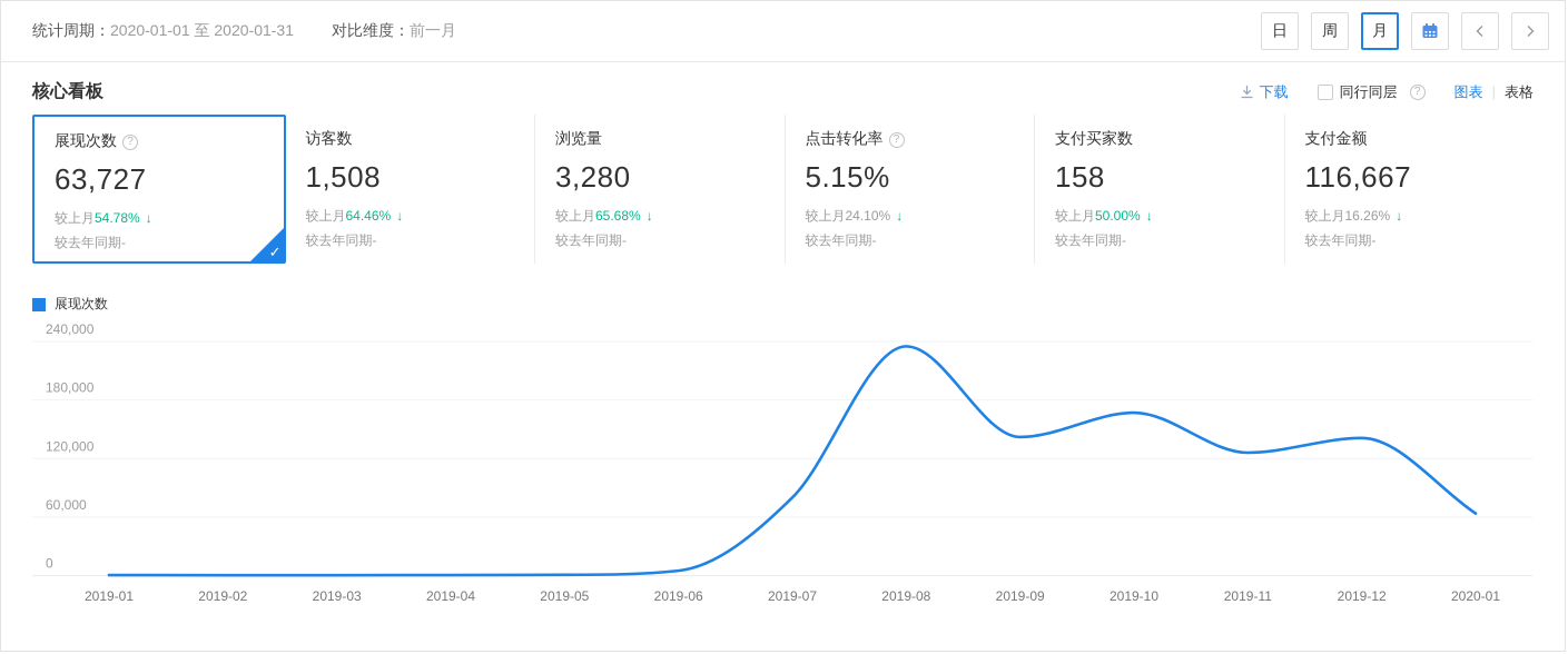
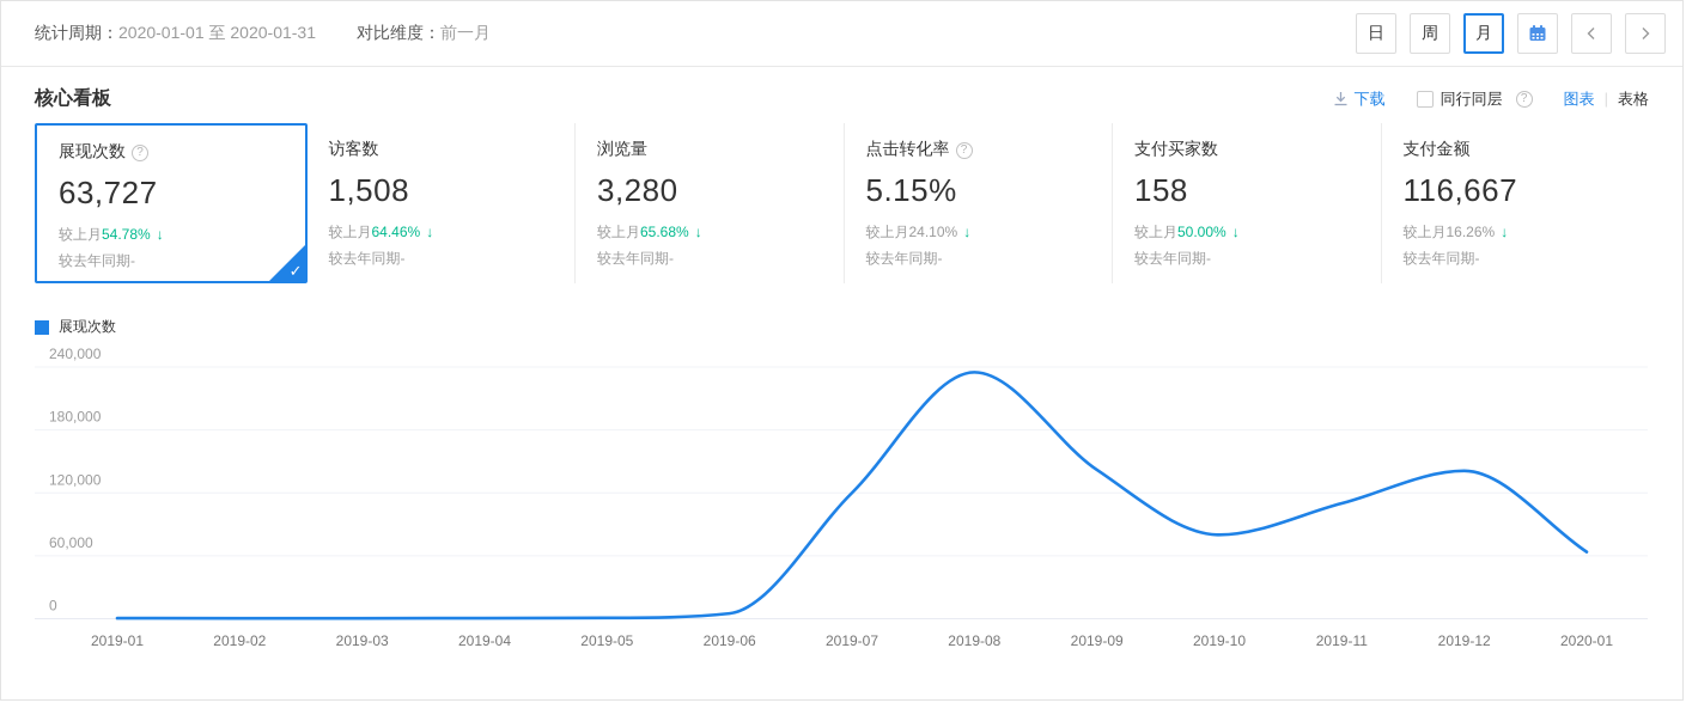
2019-07: 80000 -> 120000
2019-10: 170000 -> 80000
2019-11: 130000 -> 110000
